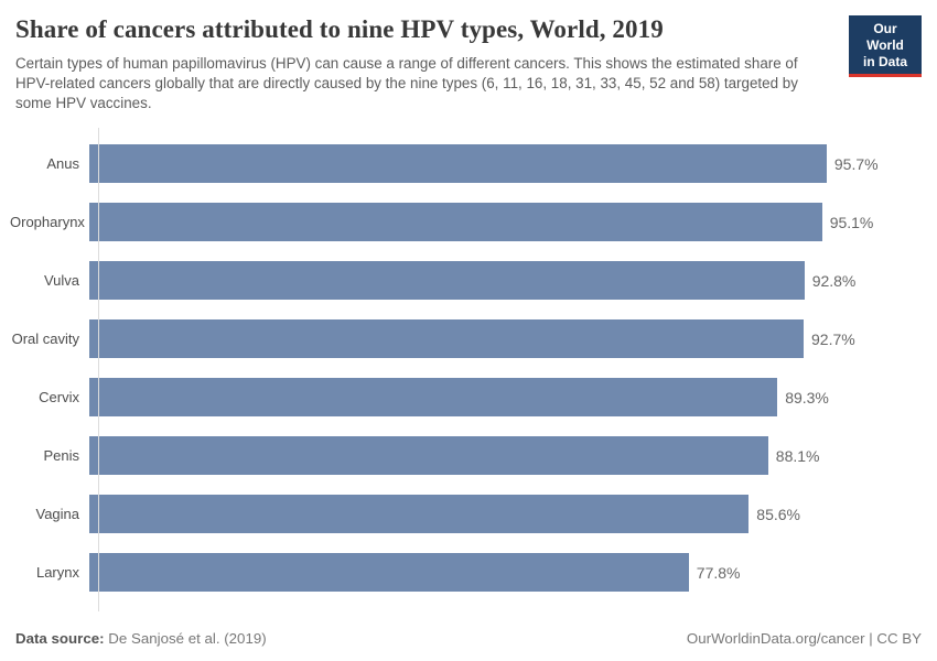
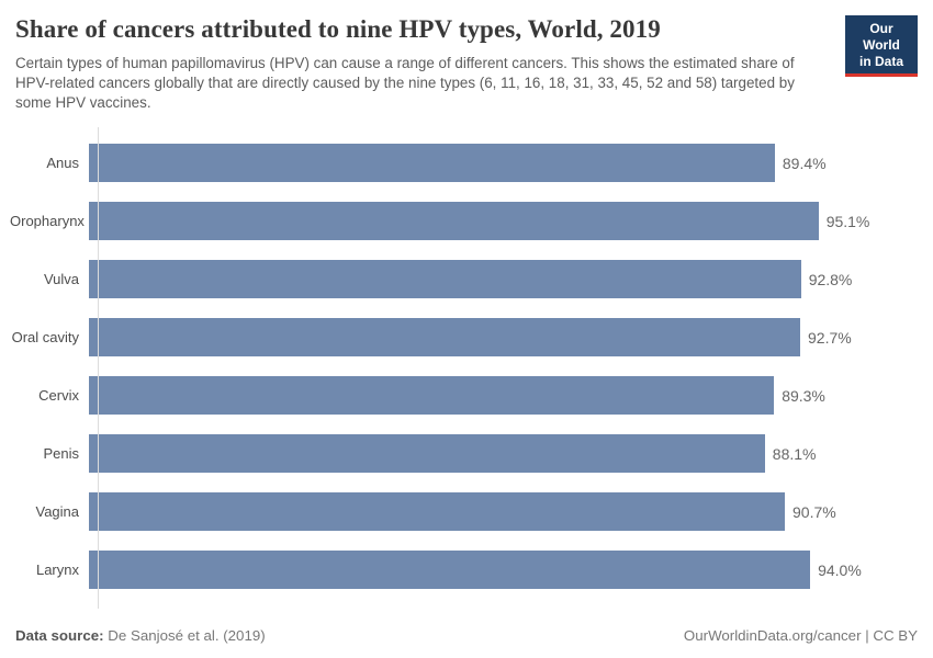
Anus: 95.7% -> 89.4%
Vagina: 85.6% -> 90.7%
Larynx: 77.8% -> 94.0%
